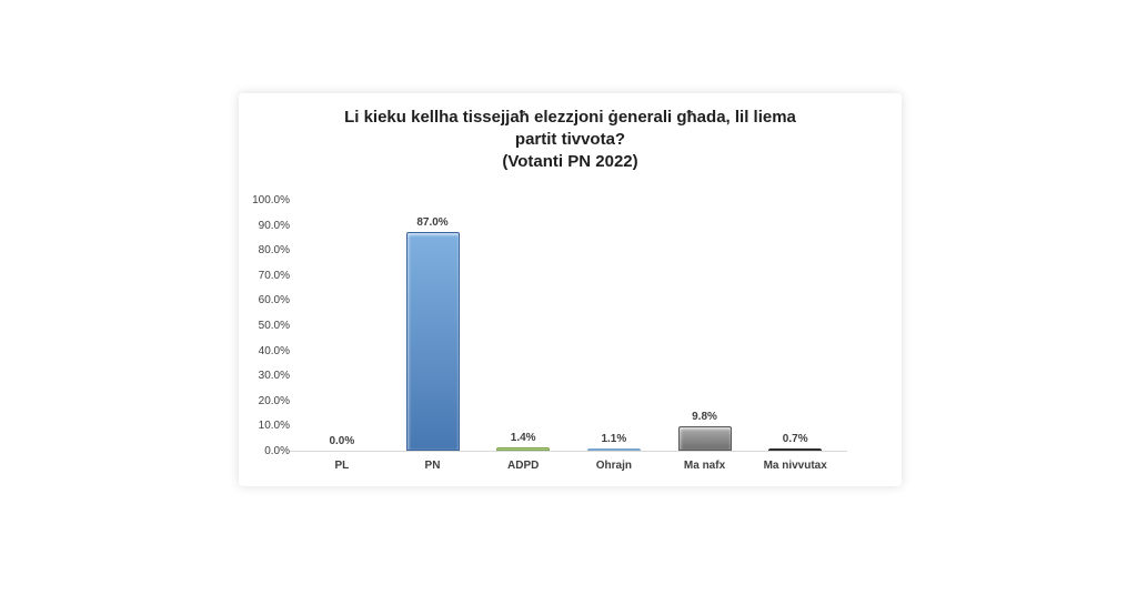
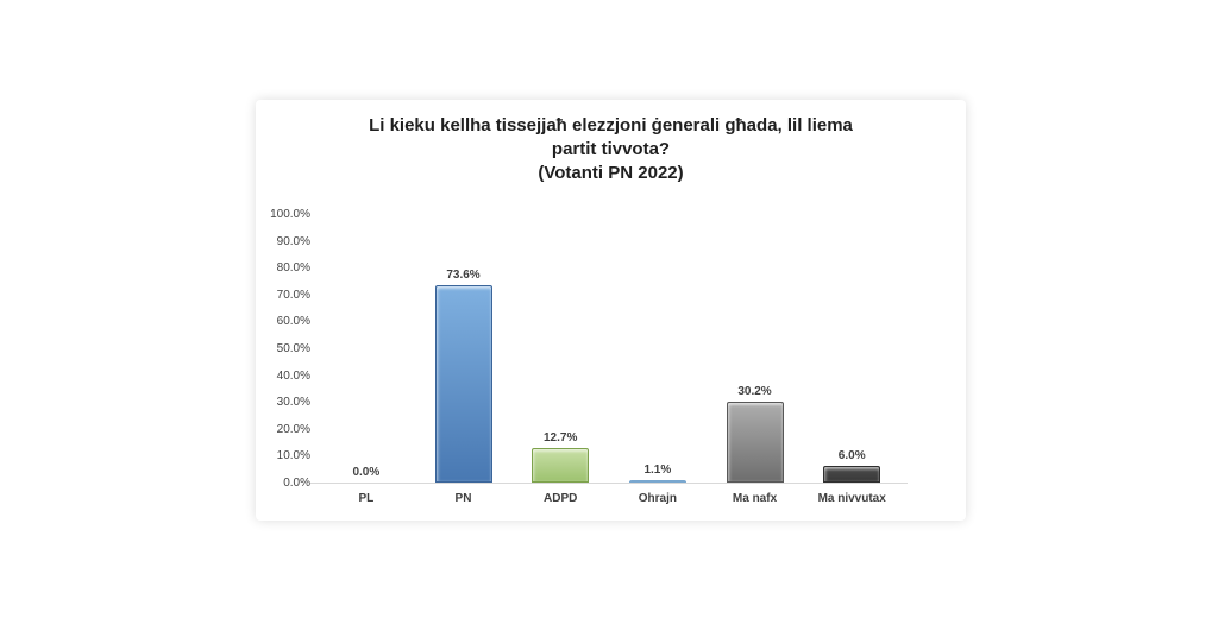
PN: 87.0% -> 73.6%
ADPD: 1.4% -> 12.7%
Ma nafx: 9.8% -> 30.2%
Ma nivvutax: 0.7% -> 6.0%
